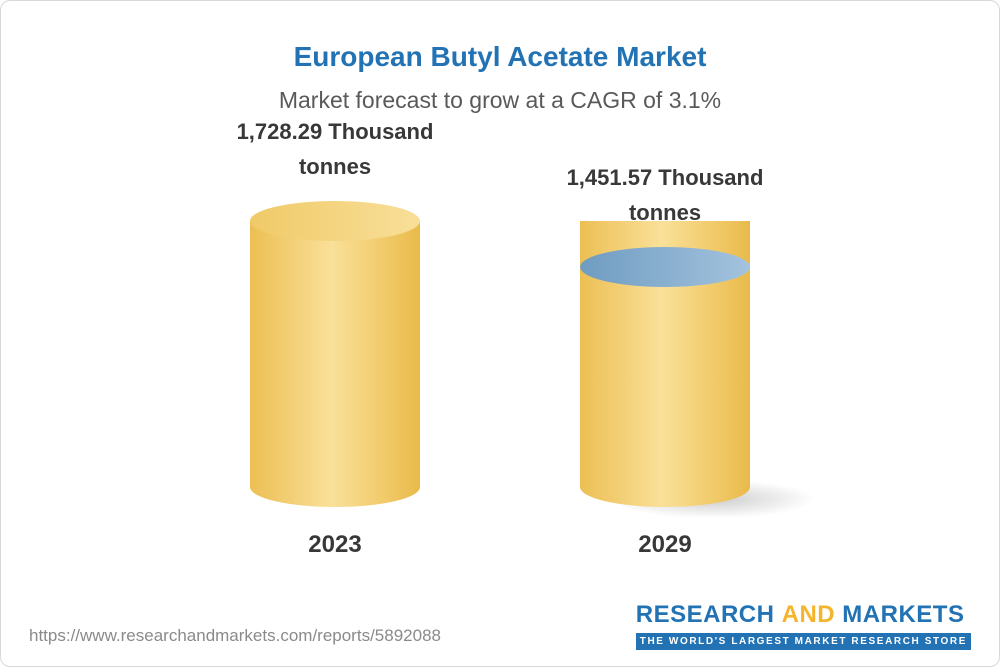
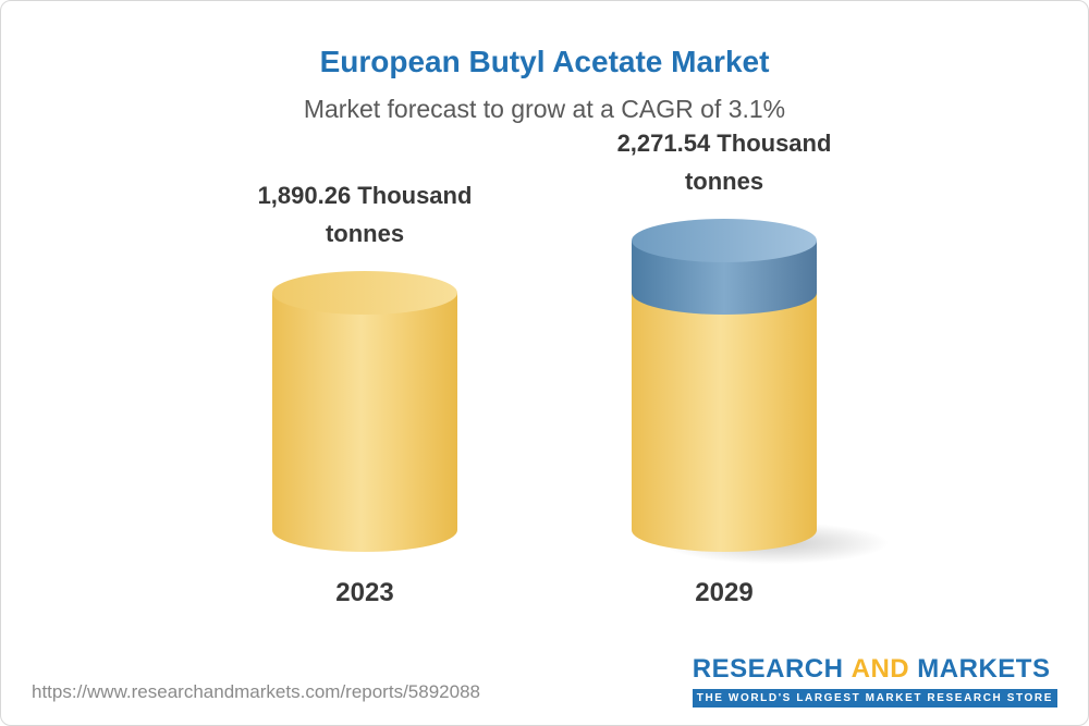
2023: 1,728.29 -> 1,890.26
2029: 1,451.57 -> 2,271.54
